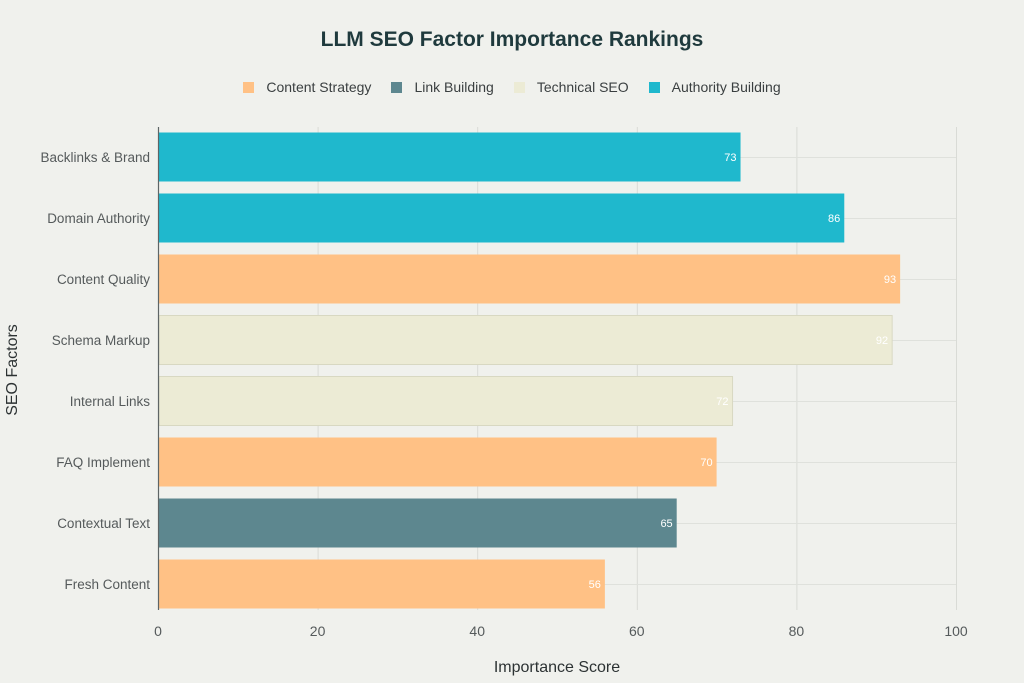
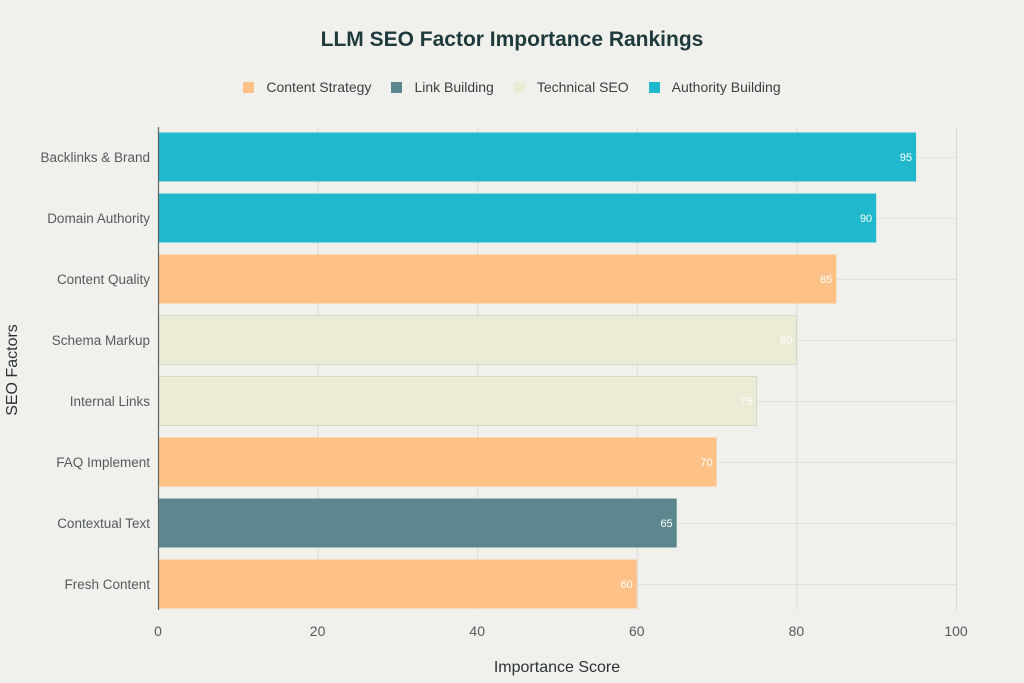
Backlinks & Brand: 73 -> 95
Domain Authority: 86 -> 90
Content Quality: 93 -> 85
Schema Markup: 92 -> 80
Internal Links: 72 -> 75
Fresh Content: 56 -> 60
